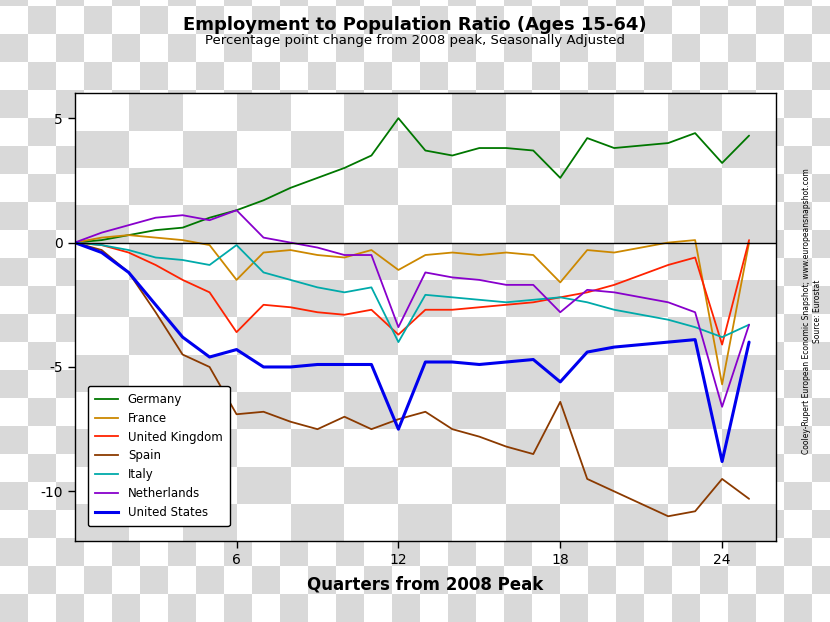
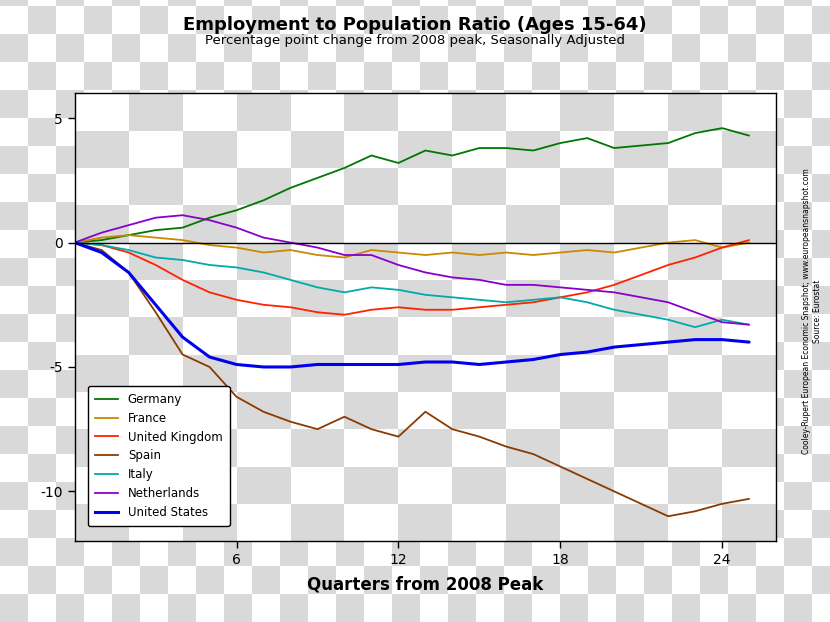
France/6: -1.5 -> -0.2
United Kingdom/6: -3.6 -> -2.3
Spain/6: -6.9 -> -6.2
Italy/6: -0.1 -> -1.0
Netherlands/6: 1.3 -> 0.6
United States/6: -4.3 -> -4.9
Germany/12: 5.0 -> 3.2
France/12: -1.1 -> -0.4
United Kingdom/12: -3.7 -> -2.6
Spain/12: -7.1 -> -7.8
Italy/12: -4.0 -> -1.9
Netherlands/12: -3.4 -> -0.9
United States/12: -7.5 -> -4.9
Germany/18: 2.6 -> 4.0
France/18: -1.6 -> -0.4
Spain/18: -6.4 -> -9.0
Netherlands/18: -2.8 -> -1.8
United States/18: -5.6 -> -4.5
Germany/24: 3.2 -> 4.6
France/24: -5.7 -> -0.2
United Kingdom/24: -4.1 -> -0.2
Spain/24: -9.5 -> -10.5
Italy/24: -3.8 -> -3.1
Netherlands/24: -6.6 -> -3.2
United States/24: -8.8 -> -3.9
